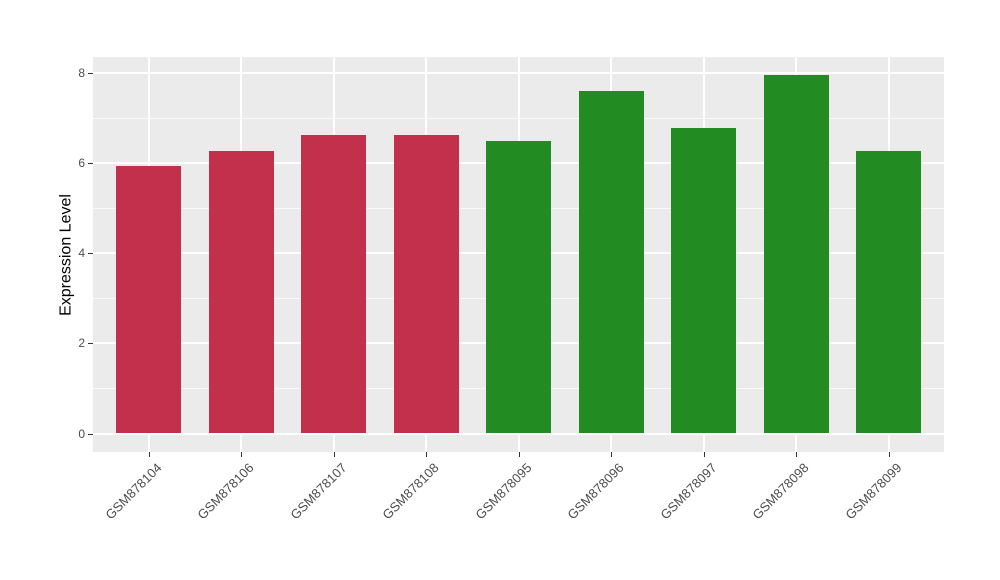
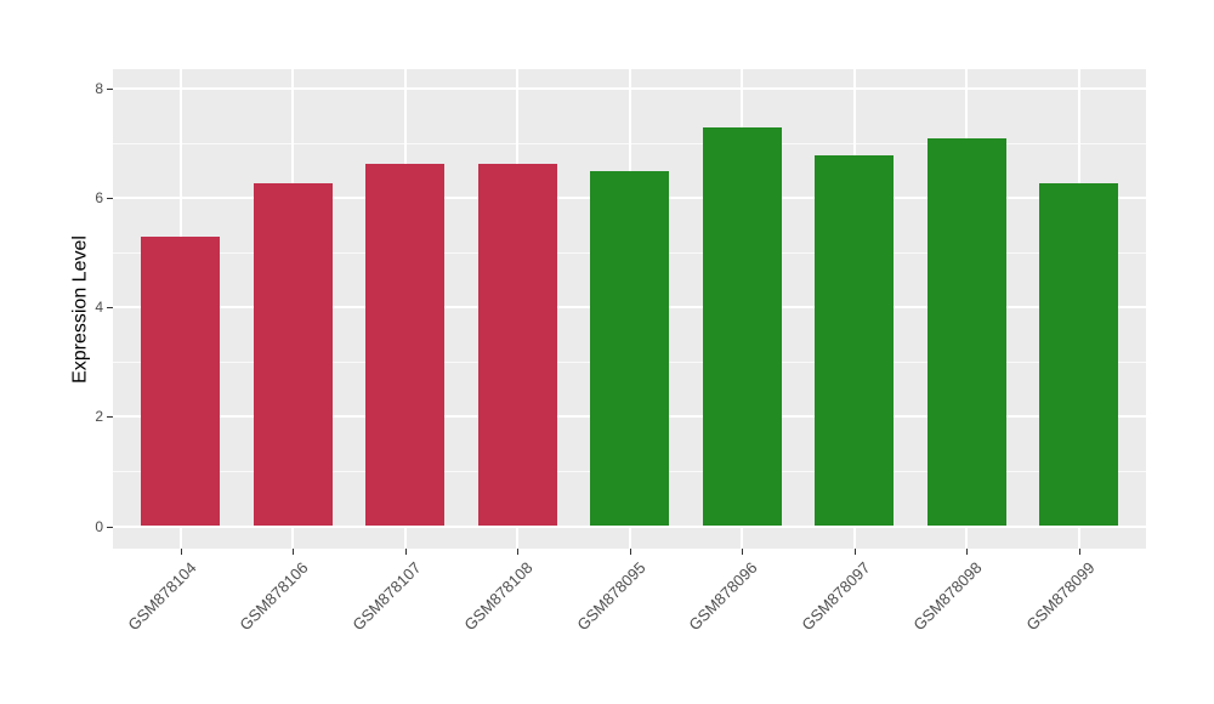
GSM878104: 5.9 -> 5.3
GSM878096: 7.6 -> 7.3
GSM878098: 8.0 -> 7.1
